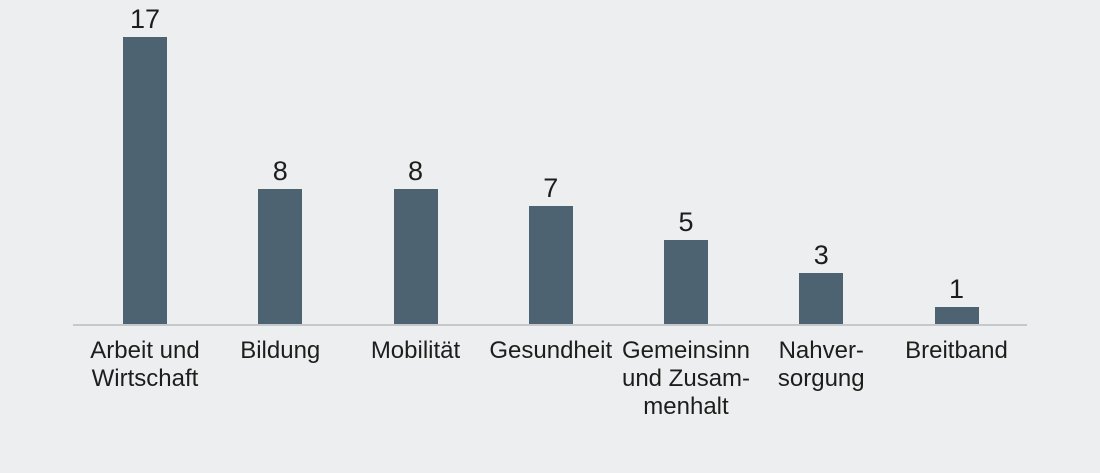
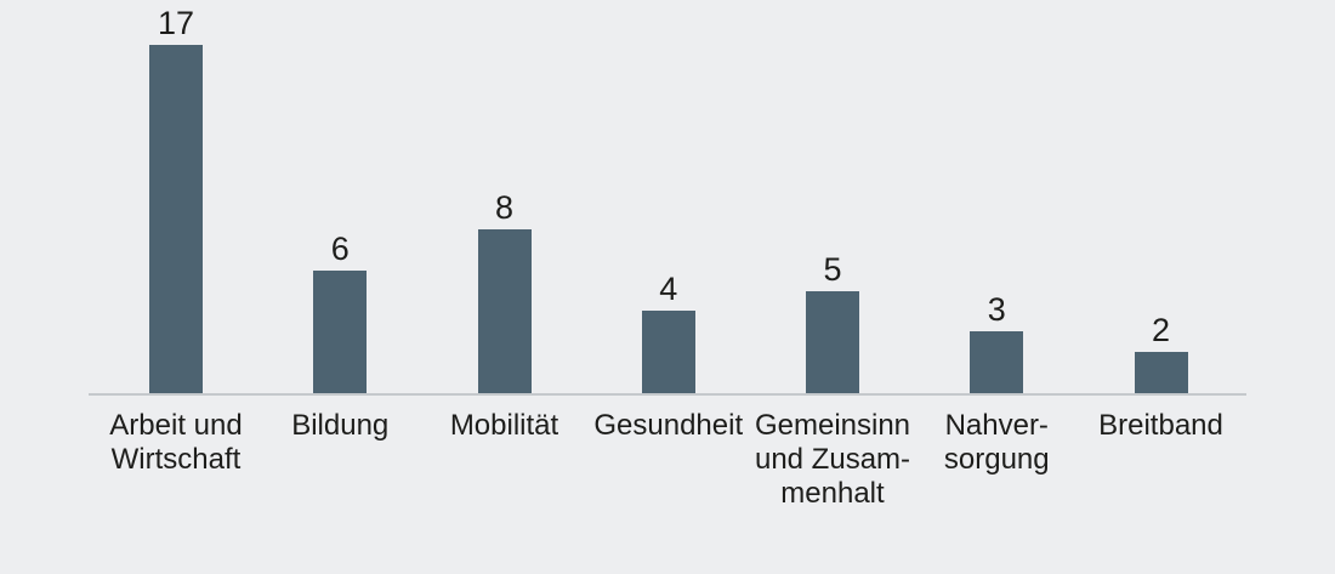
Bildung: 8 -> 6
Gesundheit: 7 -> 4
Breitband: 1 -> 2
